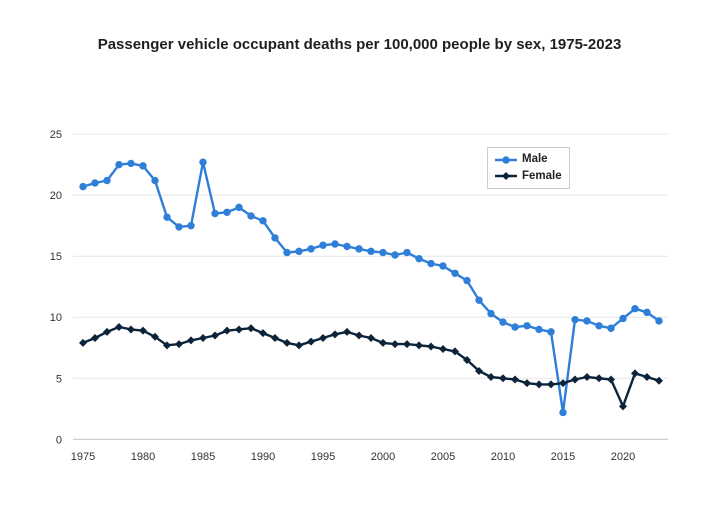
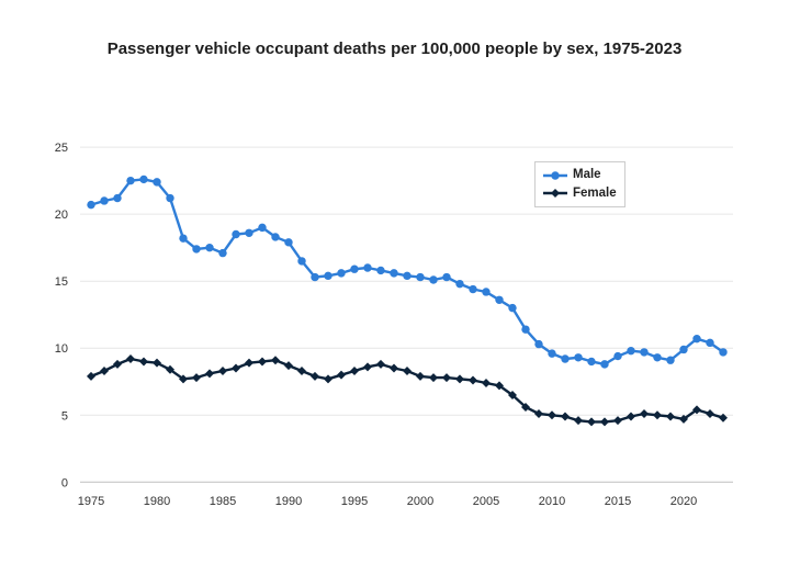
Male/1985: 22.7 -> 17.1
Male/2015: 2.2 -> 9.4
Female/2020: 2.7 -> 4.7
